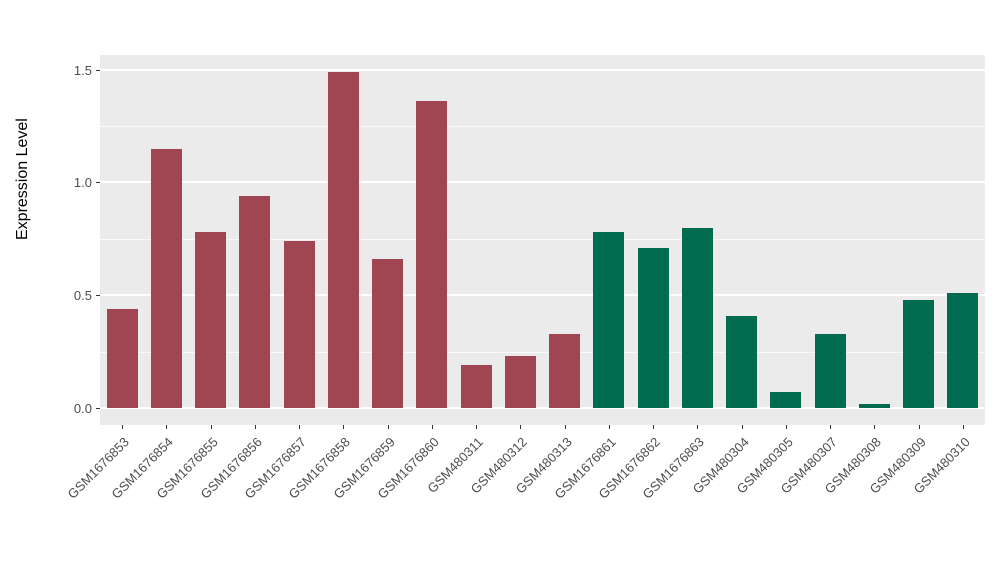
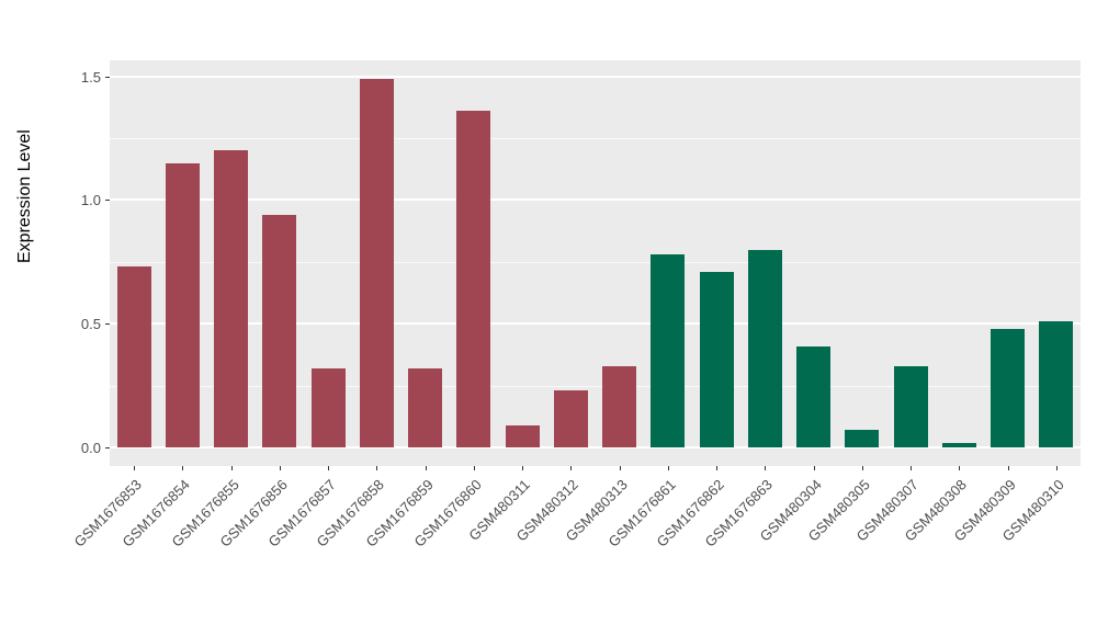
GSM1676853: 0.44 -> 0.73
GSM1676855: 0.78 -> 1.20
GSM1676857: 0.74 -> 0.32
GSM1676859: 0.66 -> 0.32
GSM480311: 0.19 -> 0.09
